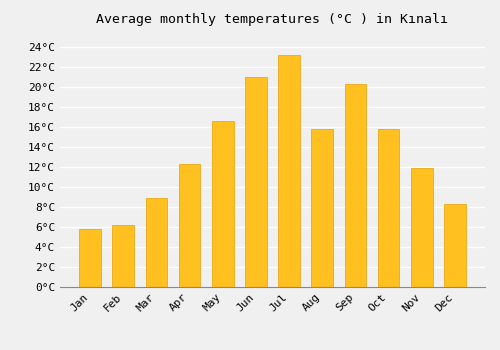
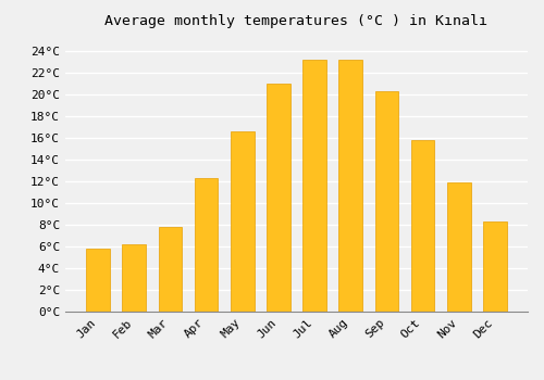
Mar: 8.9°C -> 7.8°C
Aug: 15.8°C -> 23.2°C
